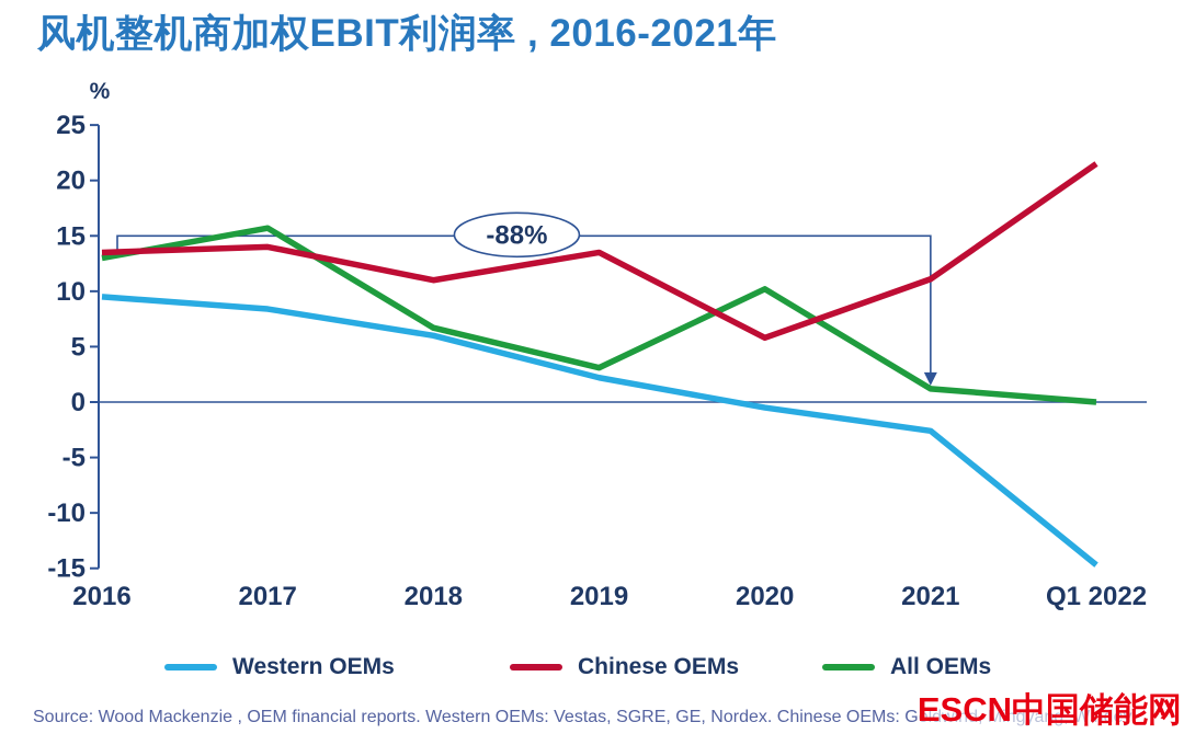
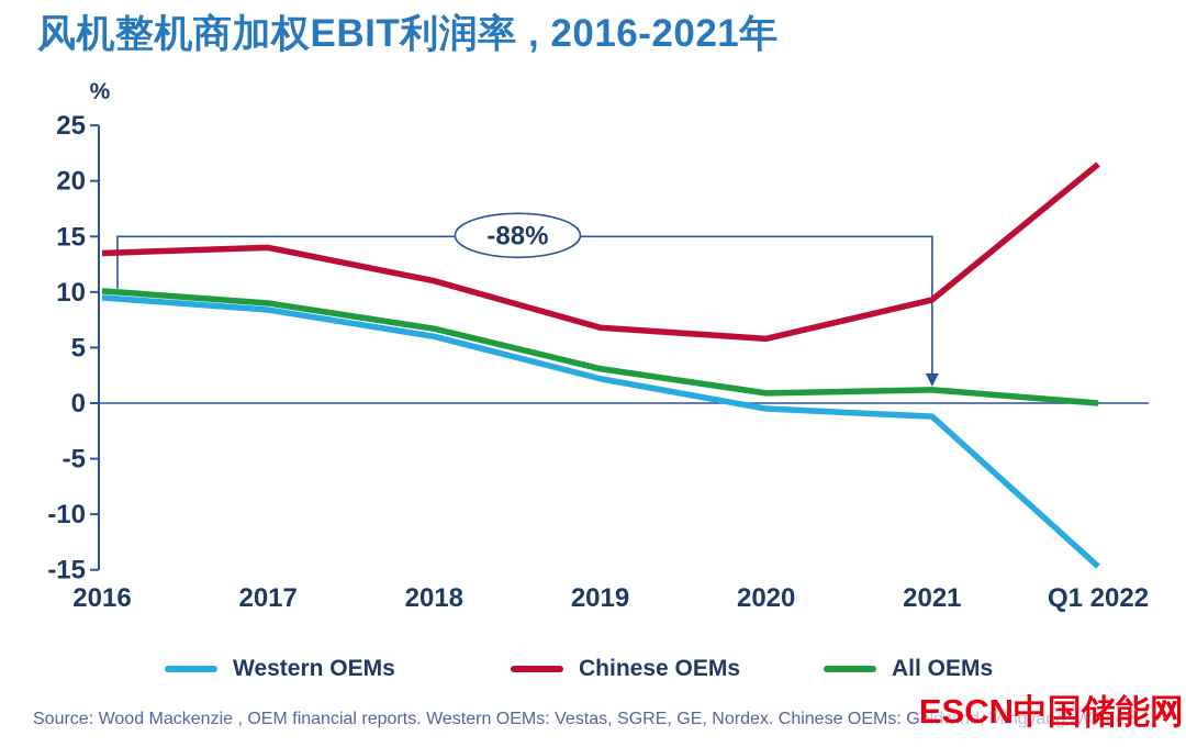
All OEMs/2016: 13.0 -> 10.1
All OEMs/2017: 15.7 -> 9.0
Chinese OEMs/2019: 13.5 -> 6.8
All OEMs/2020: 10.2 -> 0.9
Western OEMs/2021: -2.6 -> -1.2
Chinese OEMs/2021: 11.1 -> 9.3
